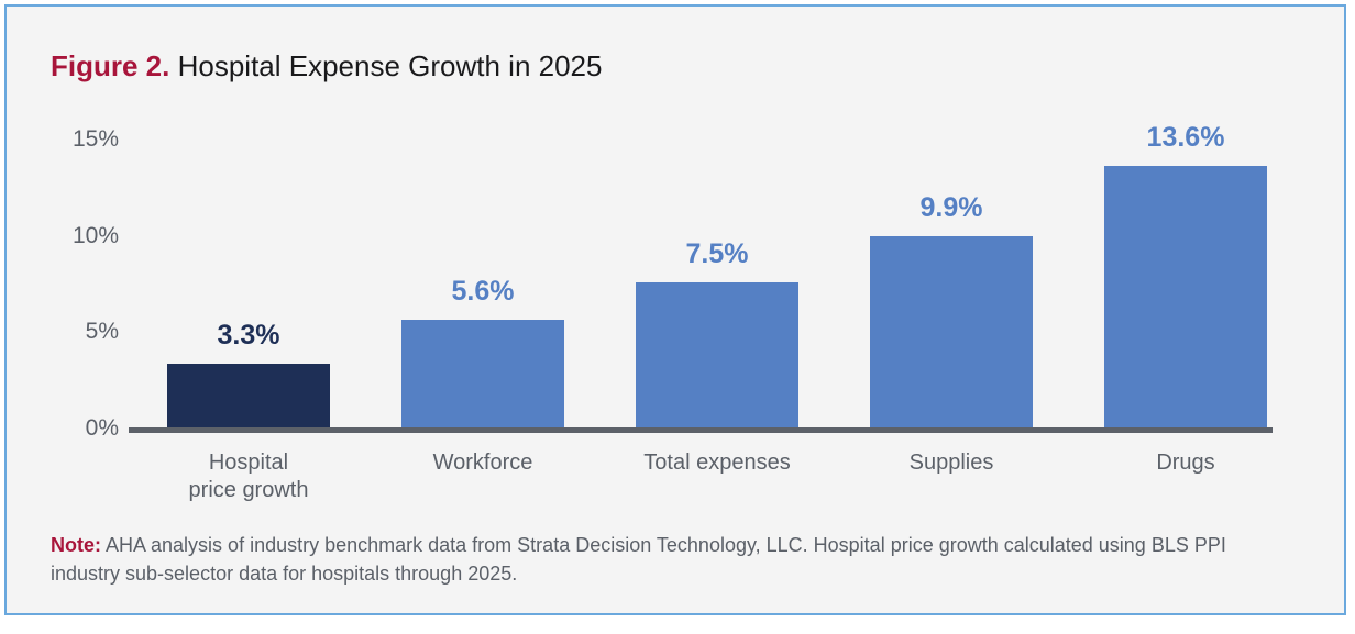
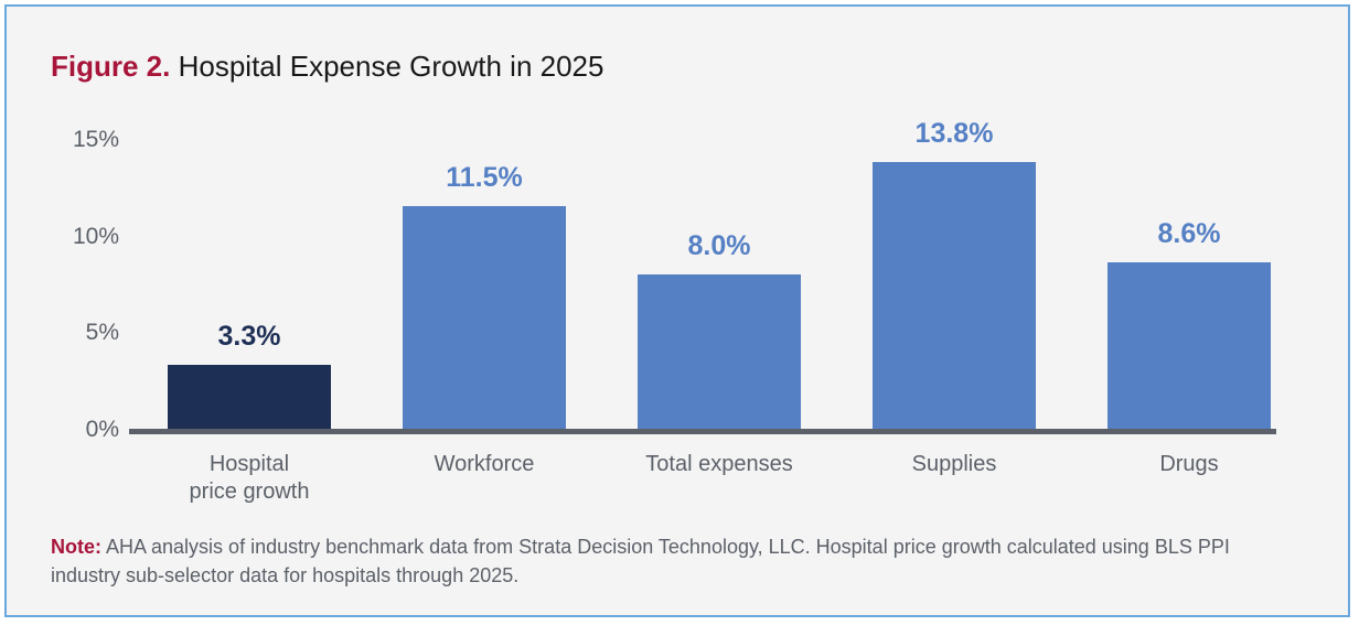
Workforce: 5.6% -> 11.5%
Total expenses: 7.5% -> 8.0%
Supplies: 9.9% -> 13.8%
Drugs: 13.6% -> 8.6%
